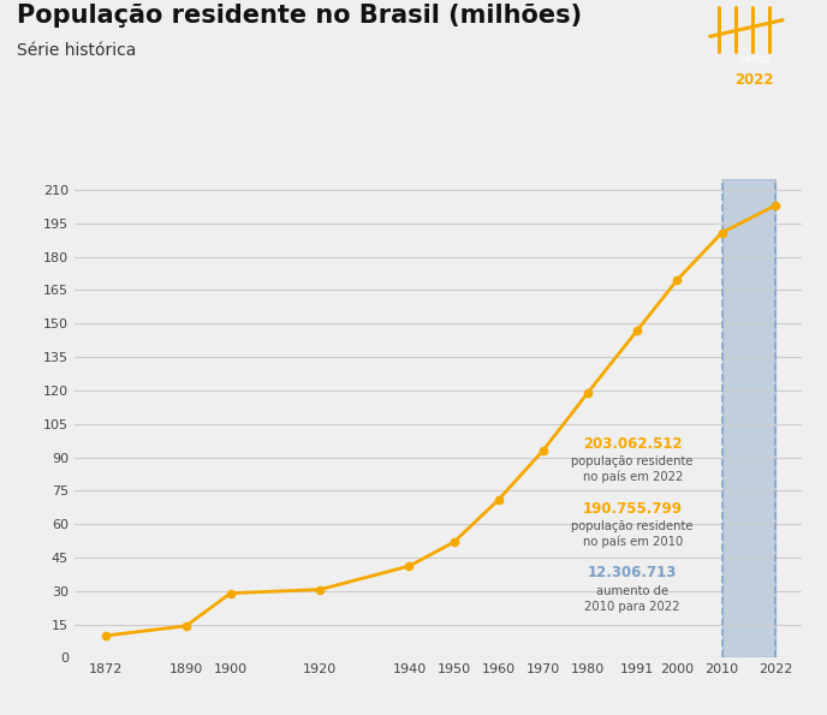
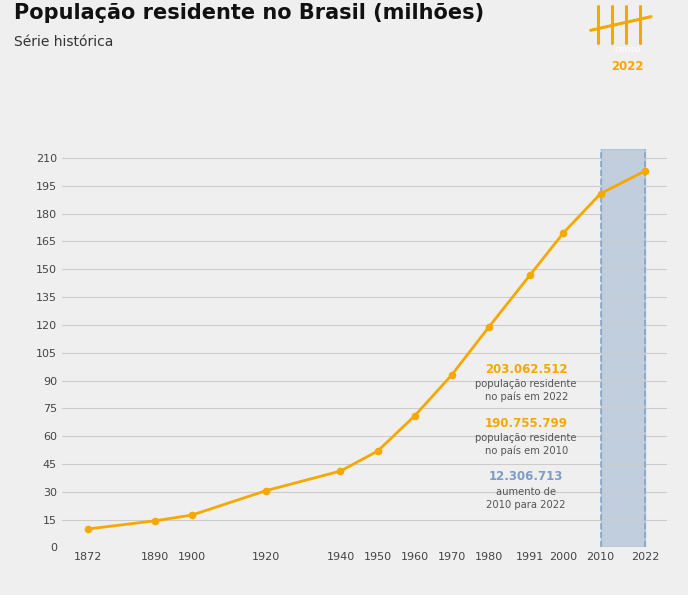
1900: 29 -> 17
